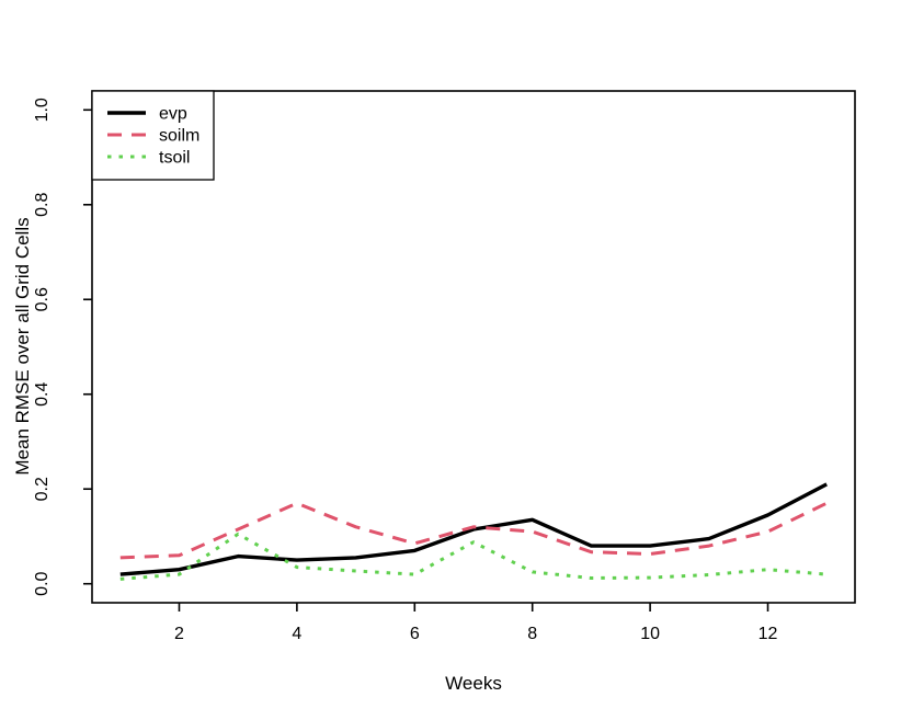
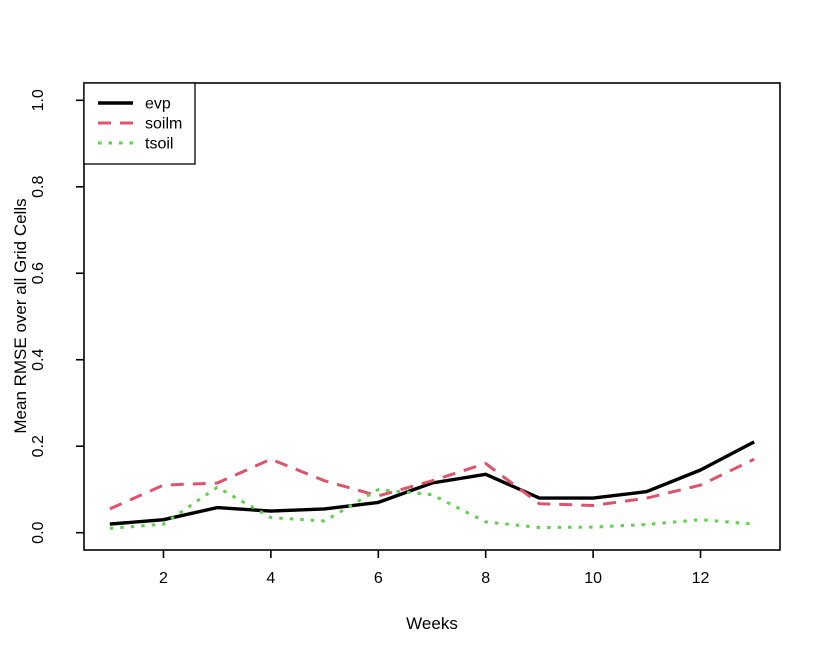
soilm/2: 0.06 -> 0.11
tsoil/6: 0.02 -> 0.10
soilm/8: 0.11 -> 0.16
